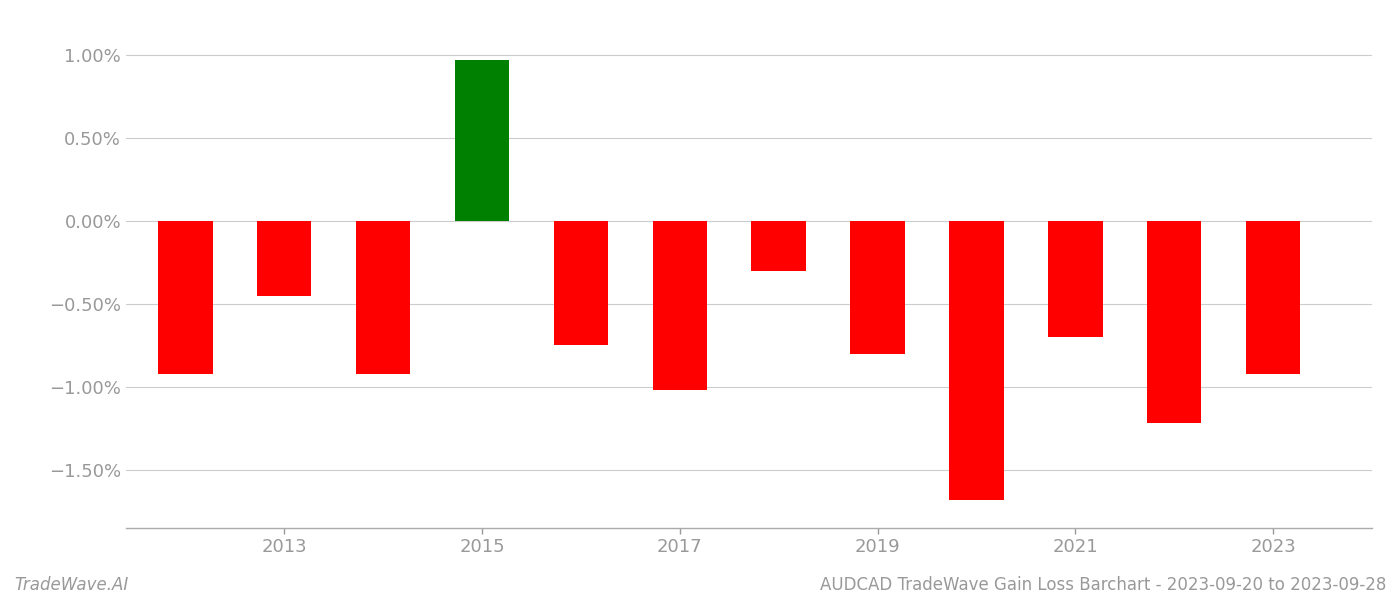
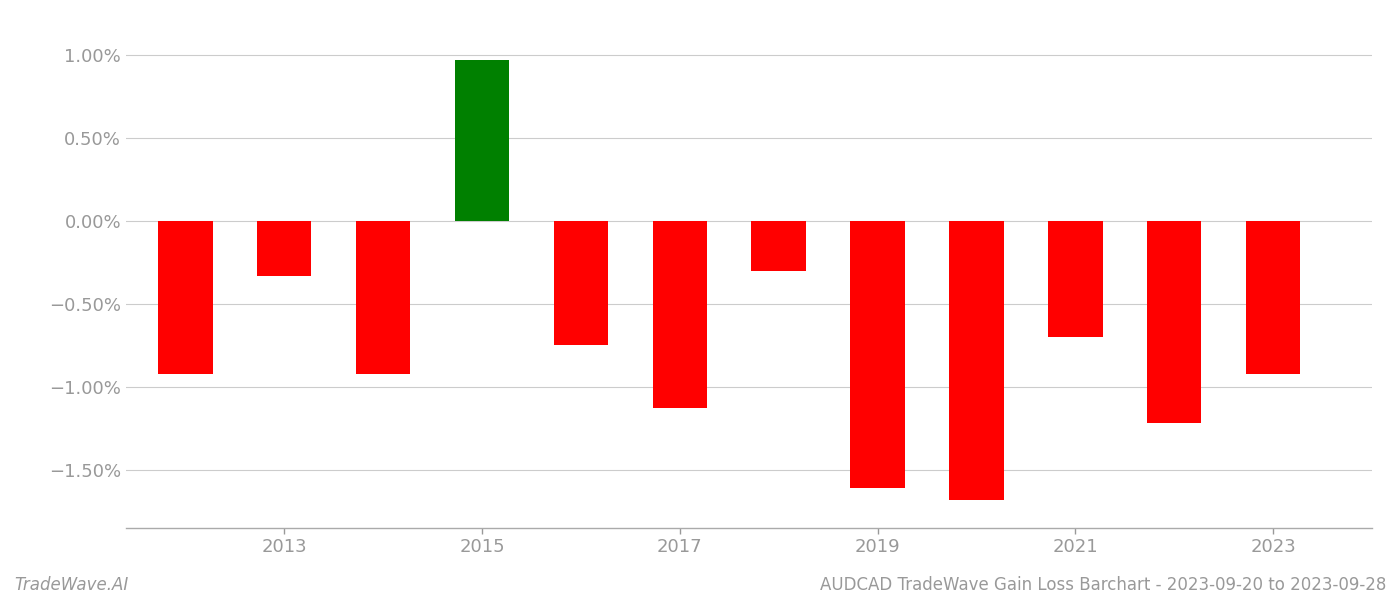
2013: -0.45% -> -0.33%
2017: -1.02% -> -1.13%
2019: -0.80% -> -1.61%
